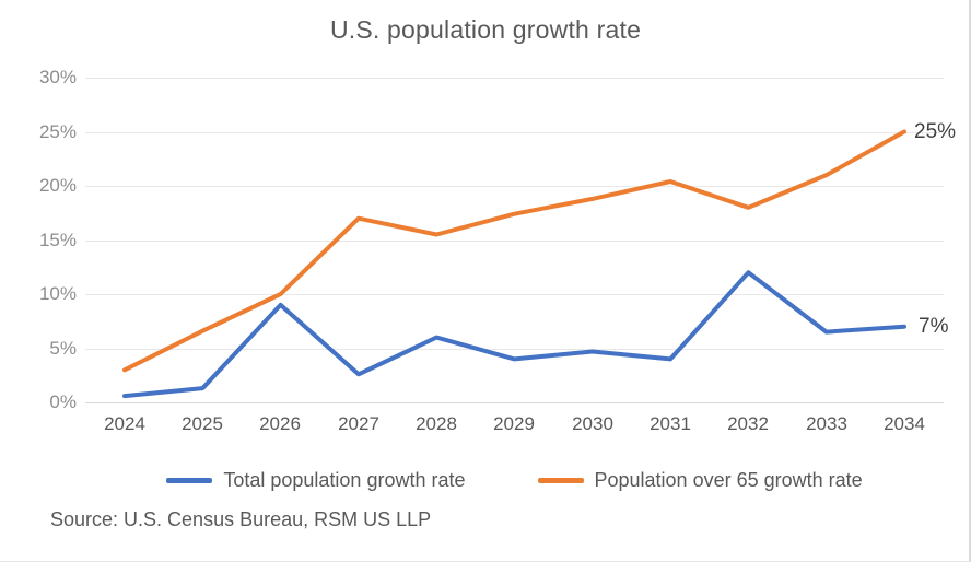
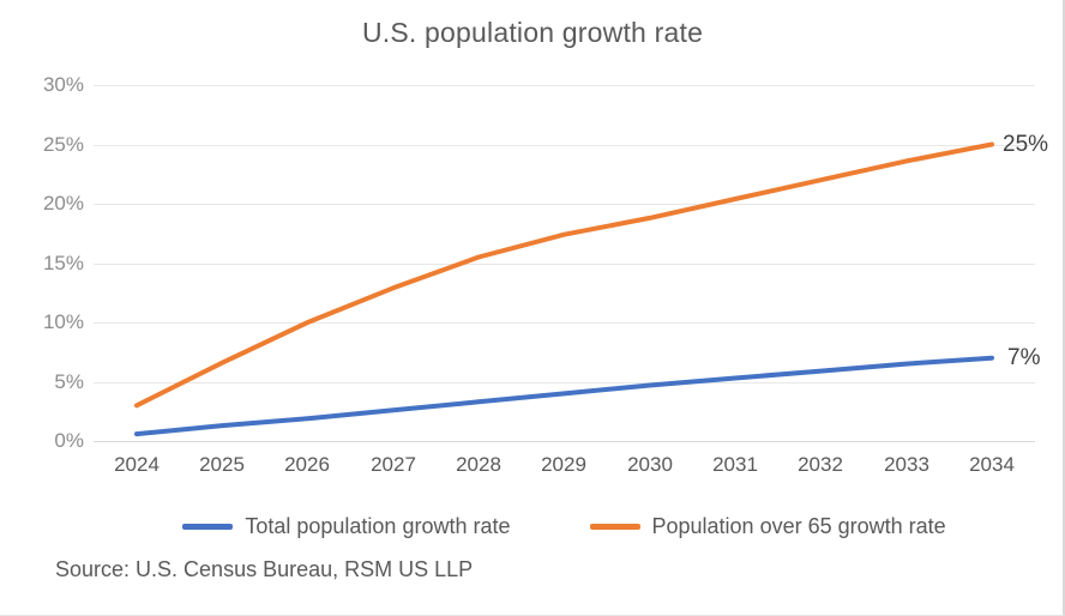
Total population growth rate/2026: 9% -> 2%
Population over 65 growth rate/2027: 17% -> 13%
Total population growth rate/2028: 6% -> 3%
Total population growth rate/2031: 4% -> 5%
Total population growth rate/2032: 12% -> 6%
Population over 65 growth rate/2032: 18% -> 22%
Population over 65 growth rate/2033: 21% -> 24%
